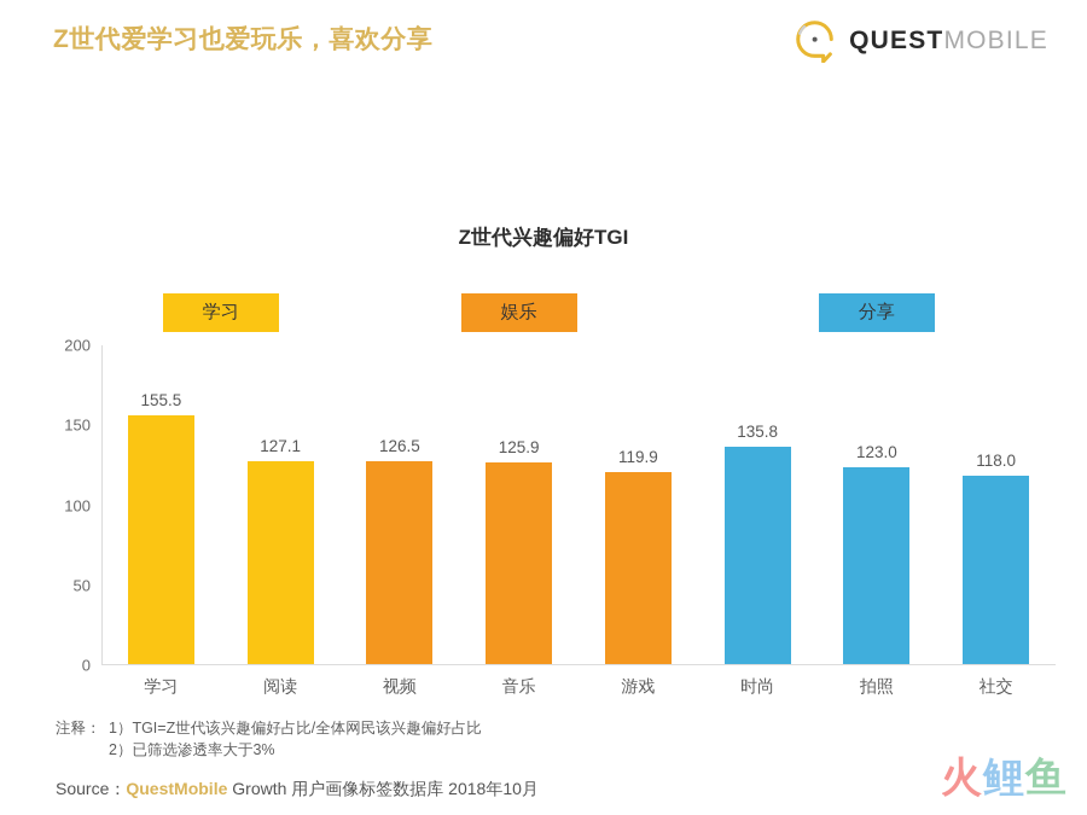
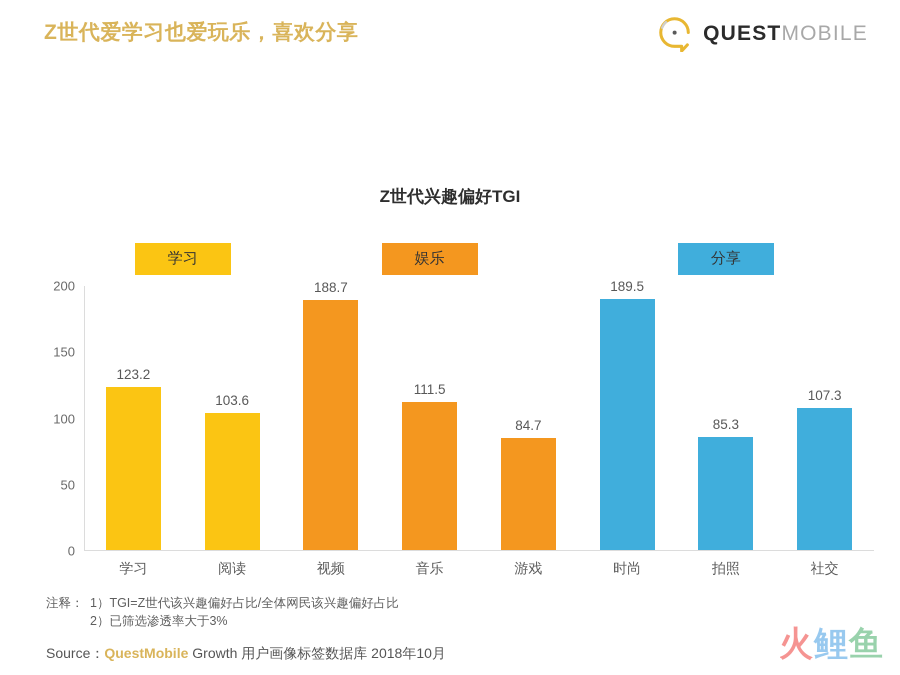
学习: 155.5 -> 123.2
阅读: 127.1 -> 103.6
视频: 126.5 -> 188.7
音乐: 125.9 -> 111.5
游戏: 119.9 -> 84.7
时尚: 135.8 -> 189.5
拍照: 123.0 -> 85.3
社交: 118.0 -> 107.3
